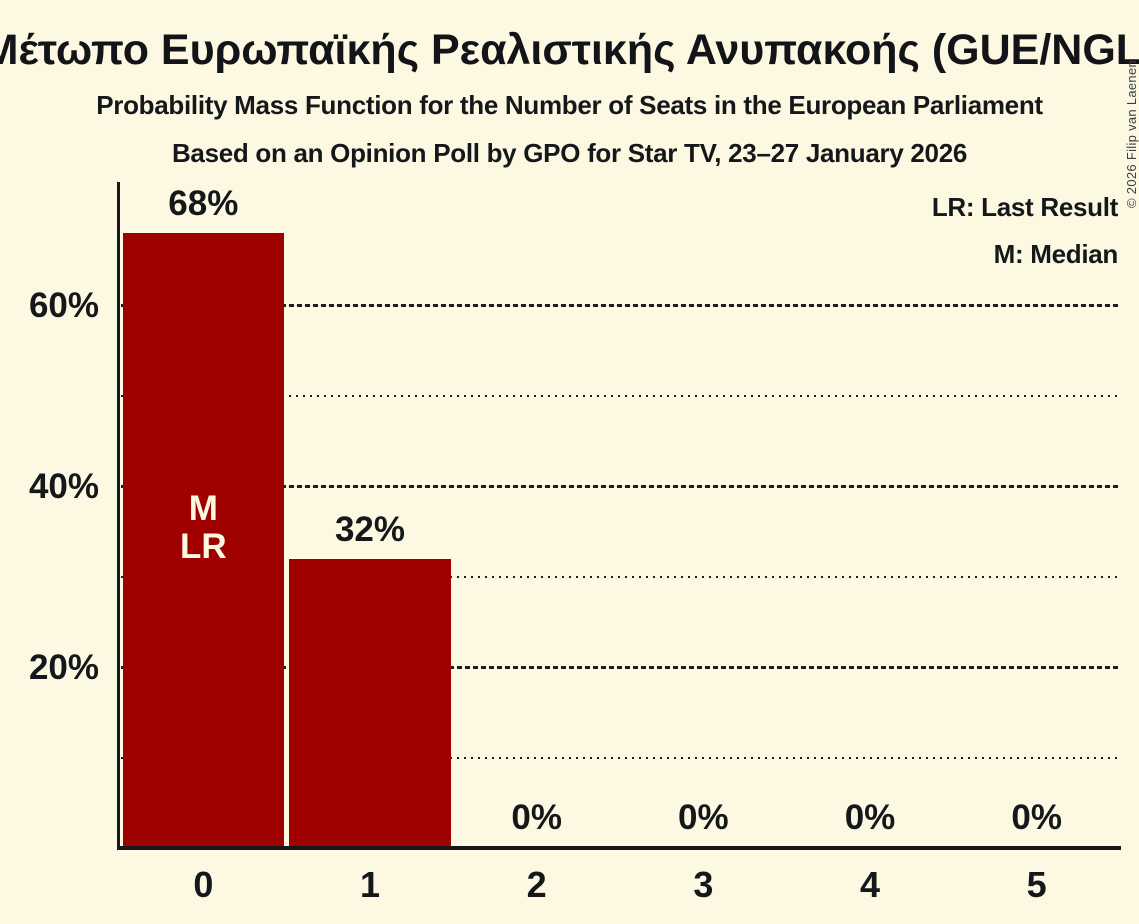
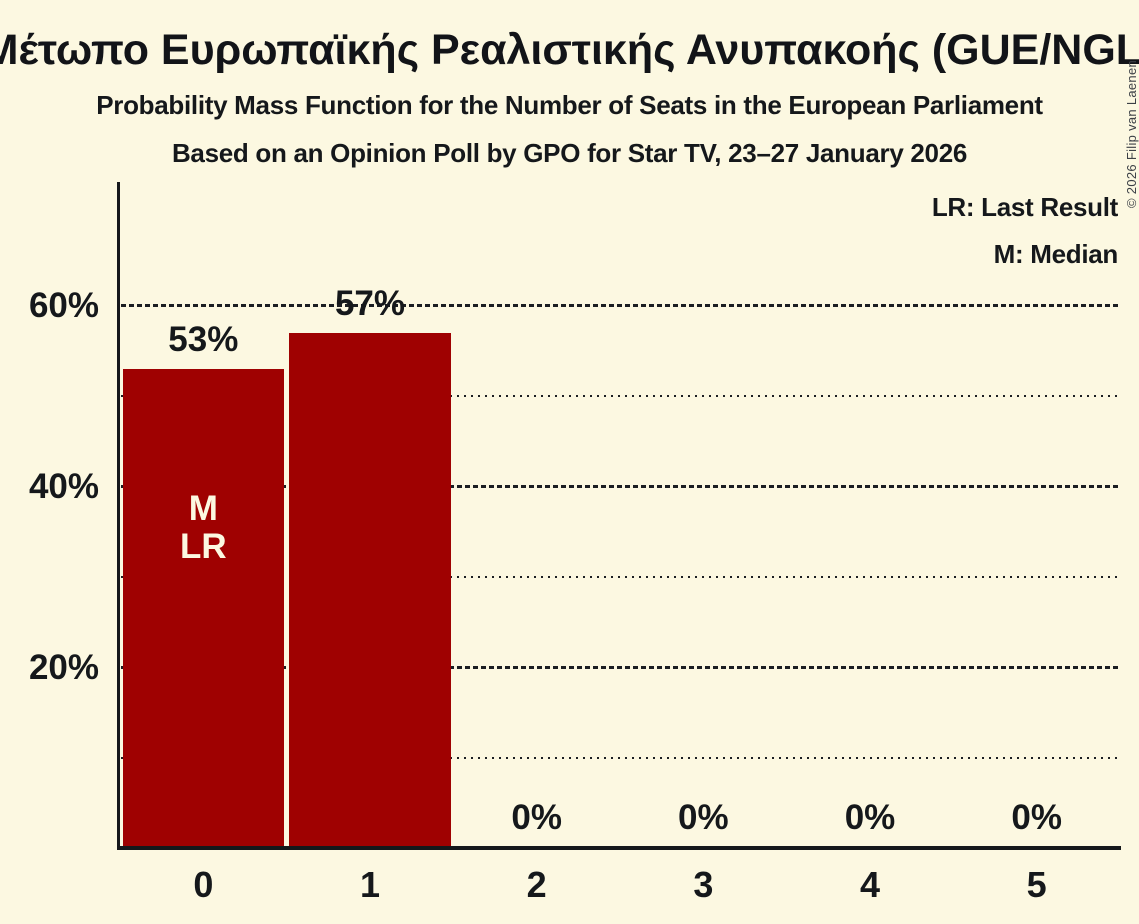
0: 68% -> 53%
1: 32% -> 57%
